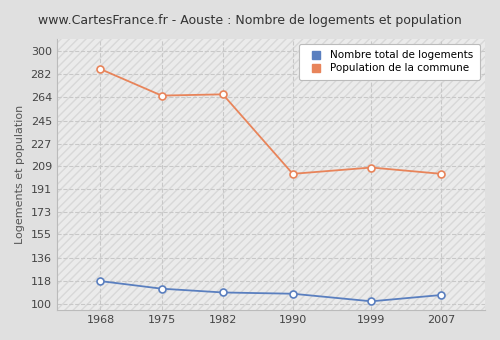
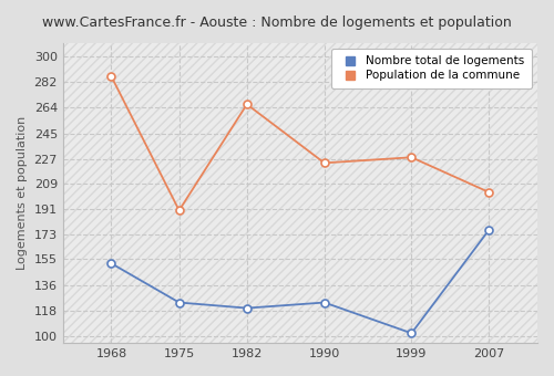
Nombre total de logements/1968: 118 -> 152
Nombre total de logements/1975: 112 -> 124
Population de la commune/1975: 265 -> 190
Nombre total de logements/1982: 109 -> 120
Nombre total de logements/1990: 108 -> 124
Population de la commune/1990: 203 -> 224
Population de la commune/1999: 208 -> 228
Nombre total de logements/2007: 107 -> 176
